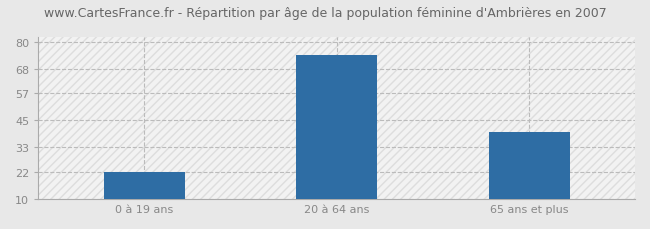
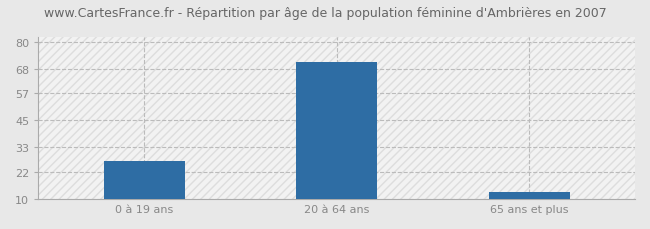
0 à 19 ans: 22 -> 27
20 à 64 ans: 74 -> 71
65 ans et plus: 40 -> 13
